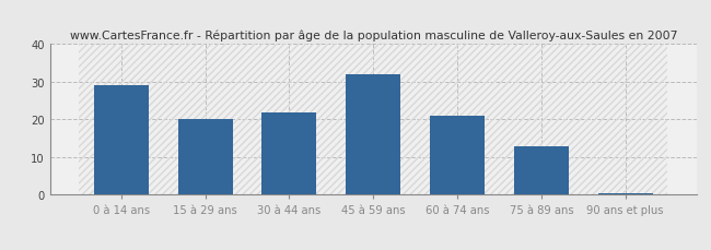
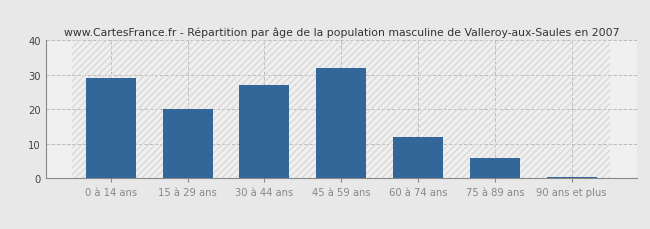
30 à 44 ans: 22.0 -> 27.0
60 à 74 ans: 21.0 -> 12.0
75 à 89 ans: 13.0 -> 6.0
